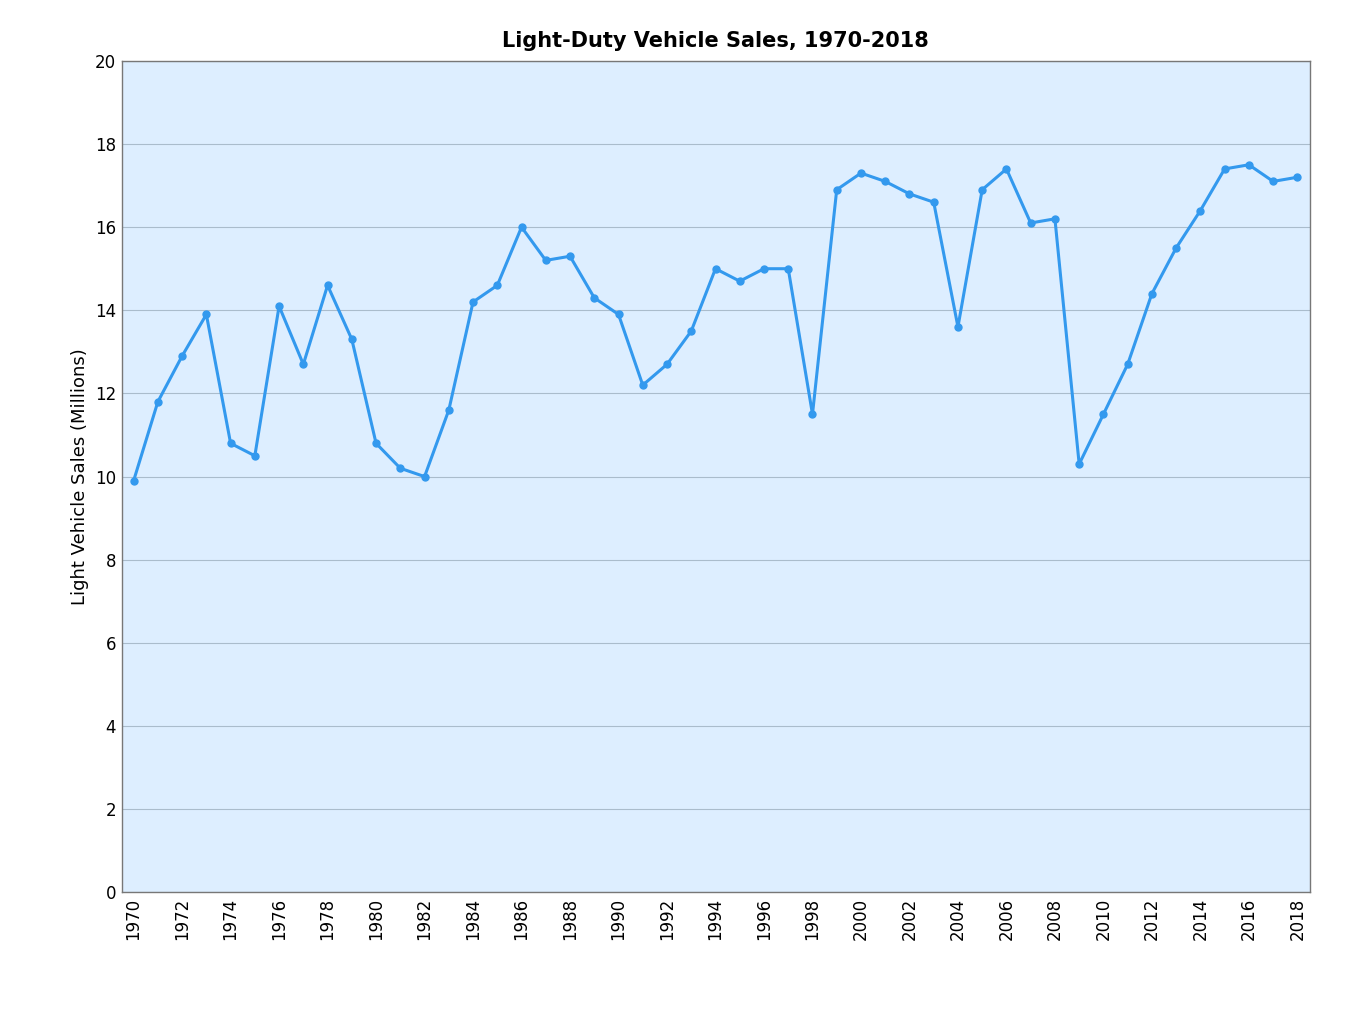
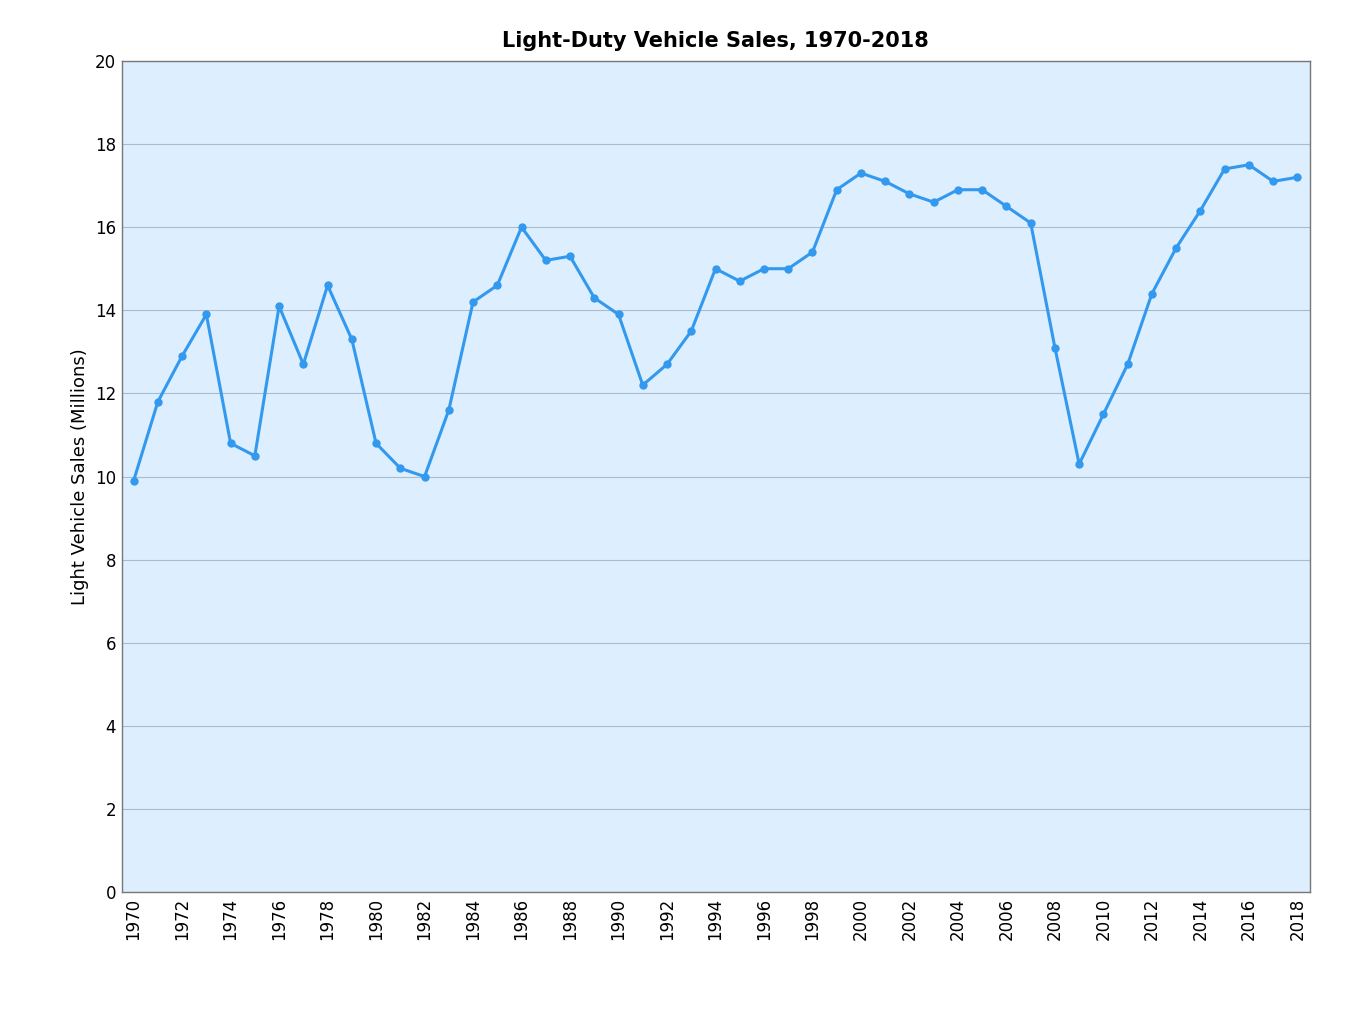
1998: 11.5 -> 15.4
2004: 13.6 -> 16.9
2006: 17.4 -> 16.5
2008: 16.2 -> 13.1
